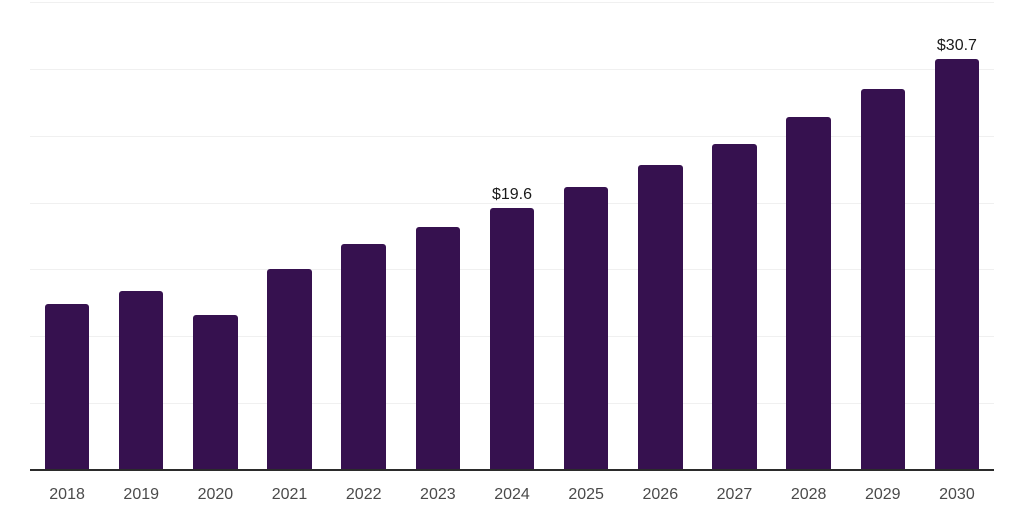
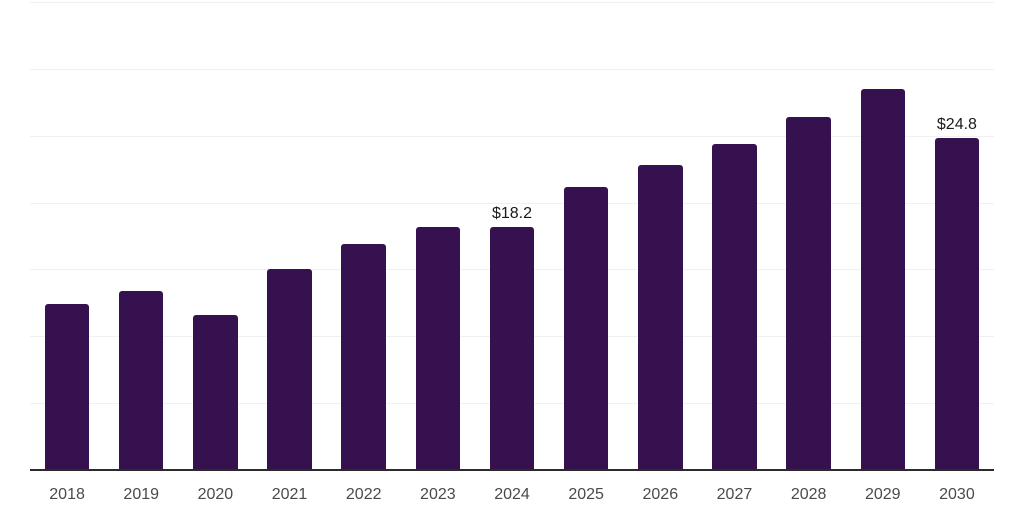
2024: $19.6 -> $18.2
2030: $30.7 -> $24.8
